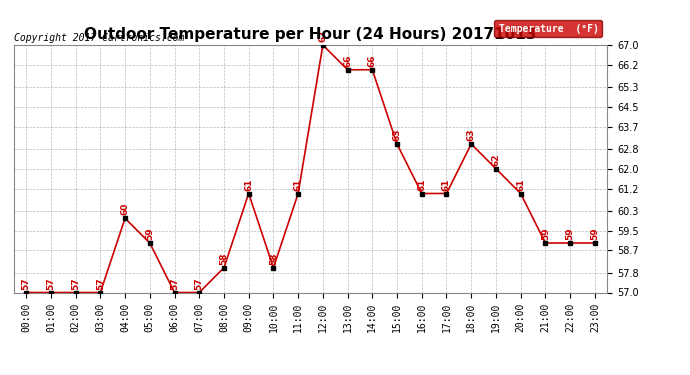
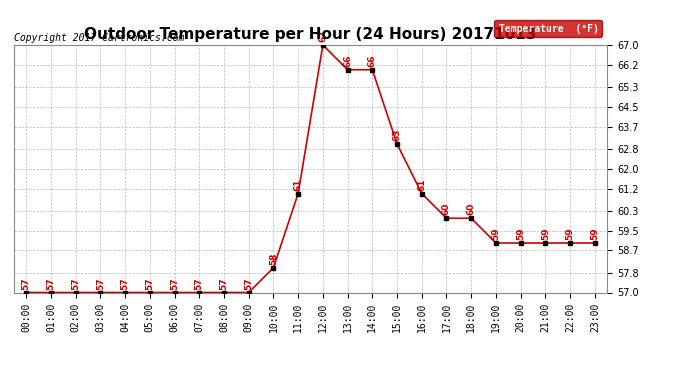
04:00: 60 -> 57
05:00: 59 -> 57
08:00: 58 -> 57
09:00: 61 -> 57
17:00: 61 -> 60
18:00: 63 -> 60
19:00: 62 -> 59
20:00: 61 -> 59
